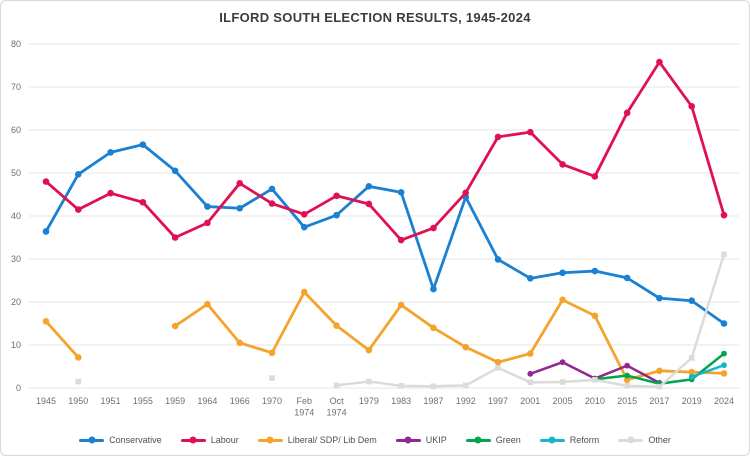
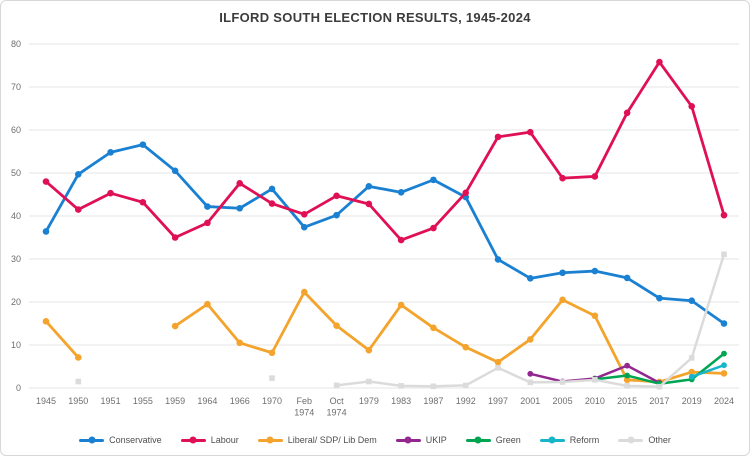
Conservative/1987: 23 -> 48
Liberal/ SDP/ Lib Dem/2001: 8 -> 11
Labour/2005: 52 -> 49
UKIP/2005: 6 -> 2
Liberal/ SDP/ Lib Dem/2017: 4 -> 1
